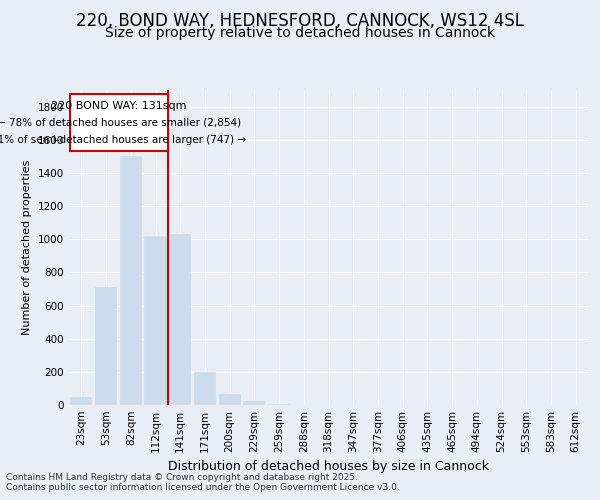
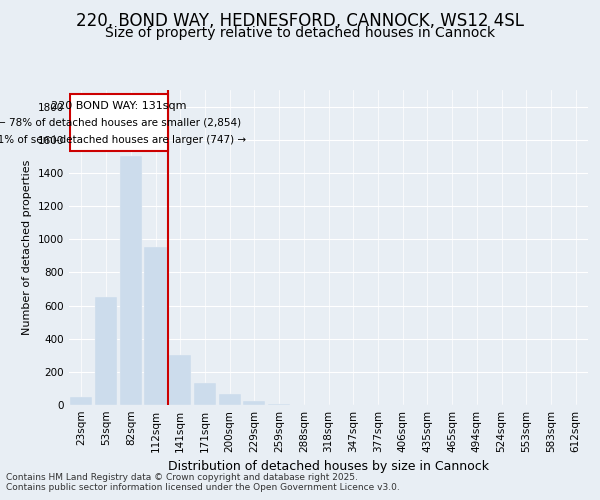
53sqm: 710 -> 650
112sqm: 1020 -> 950
141sqm: 1030 -> 300
171sqm: 200 -> 140
